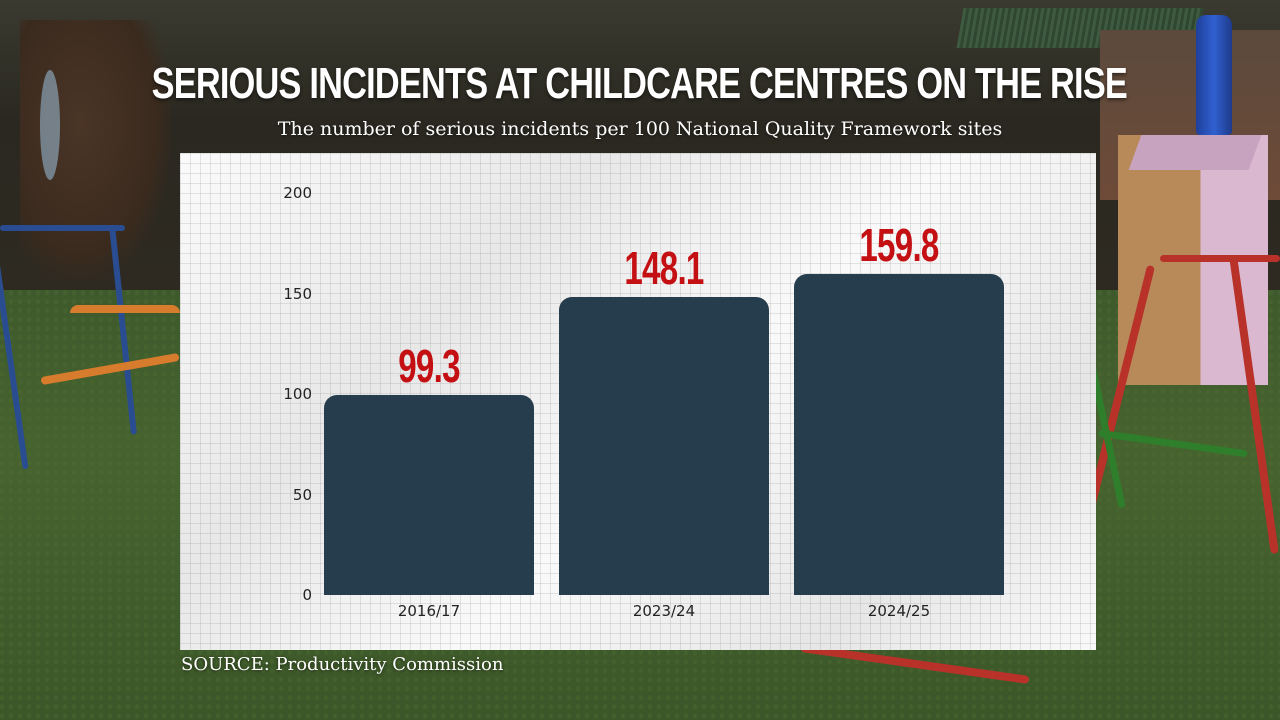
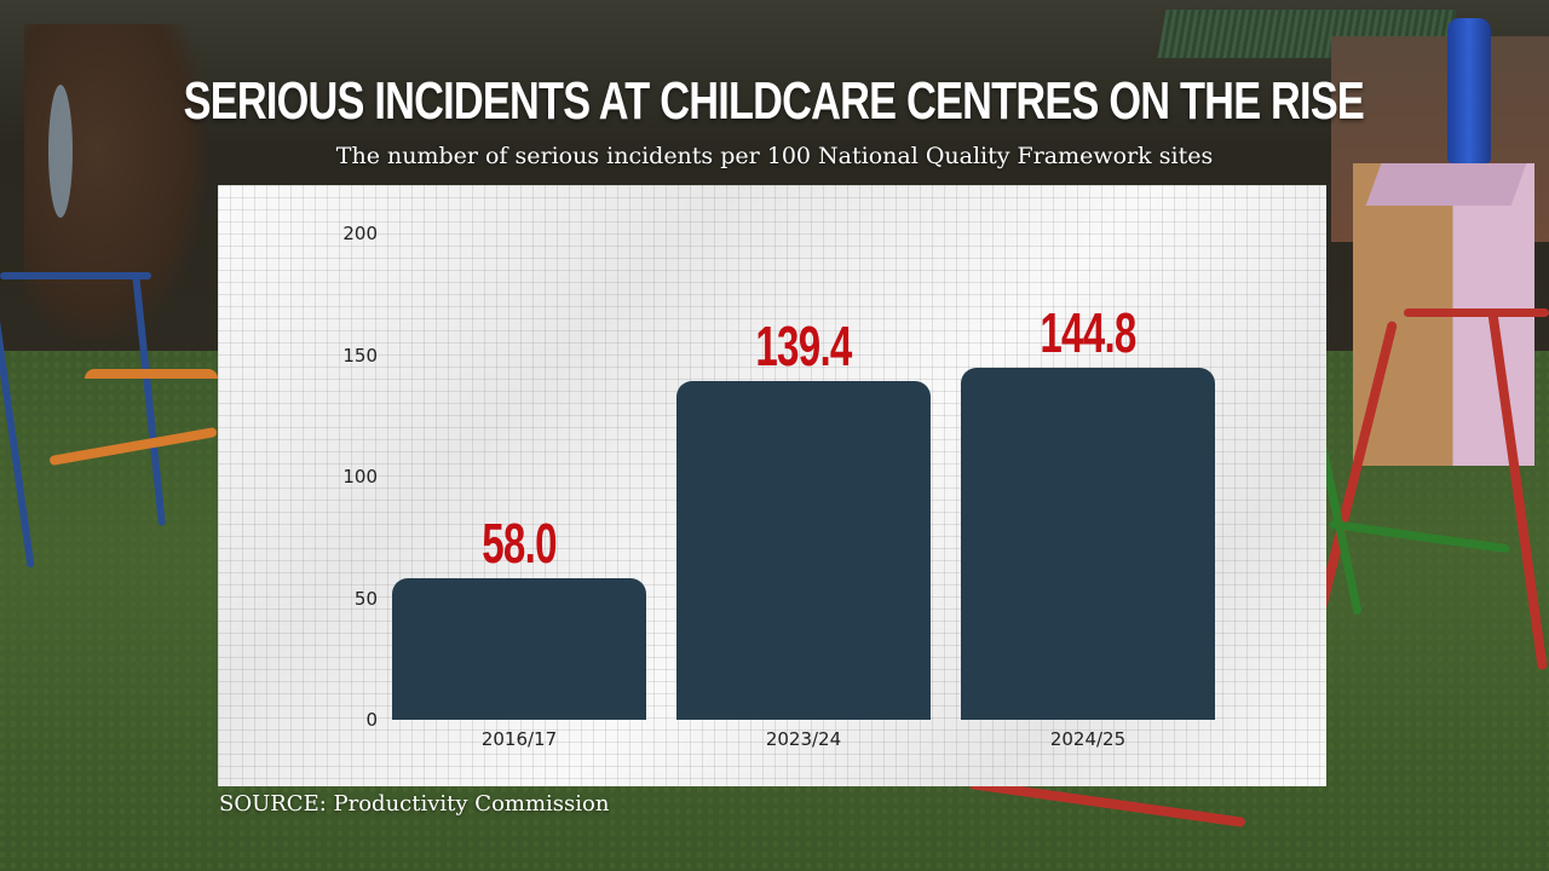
2016/17: 99.3 -> 58.0
2023/24: 148.1 -> 139.4
2024/25: 159.8 -> 144.8
